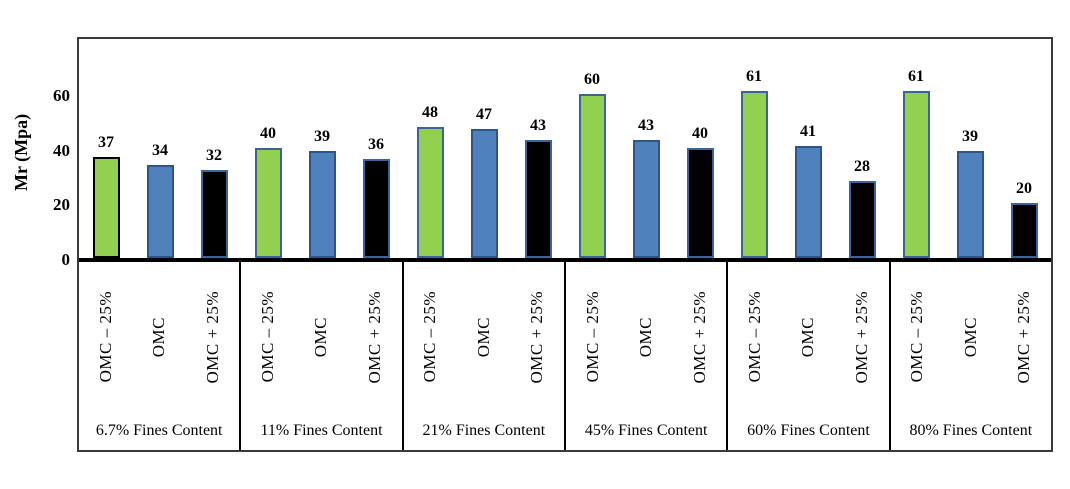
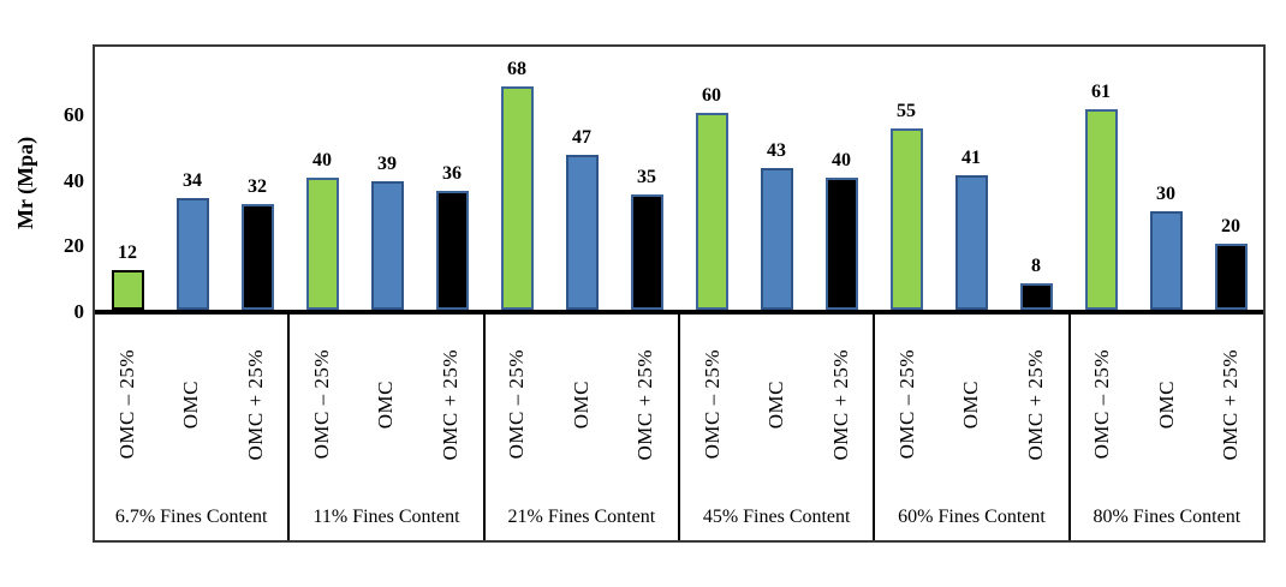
OMC – 25%/6.7% Fines Content: 37 -> 12
OMC – 25%/21% Fines Content: 48 -> 68
OMC + 25%/21% Fines Content: 43 -> 35
OMC – 25%/60% Fines Content: 61 -> 55
OMC + 25%/60% Fines Content: 28 -> 8
OMC/80% Fines Content: 39 -> 30
